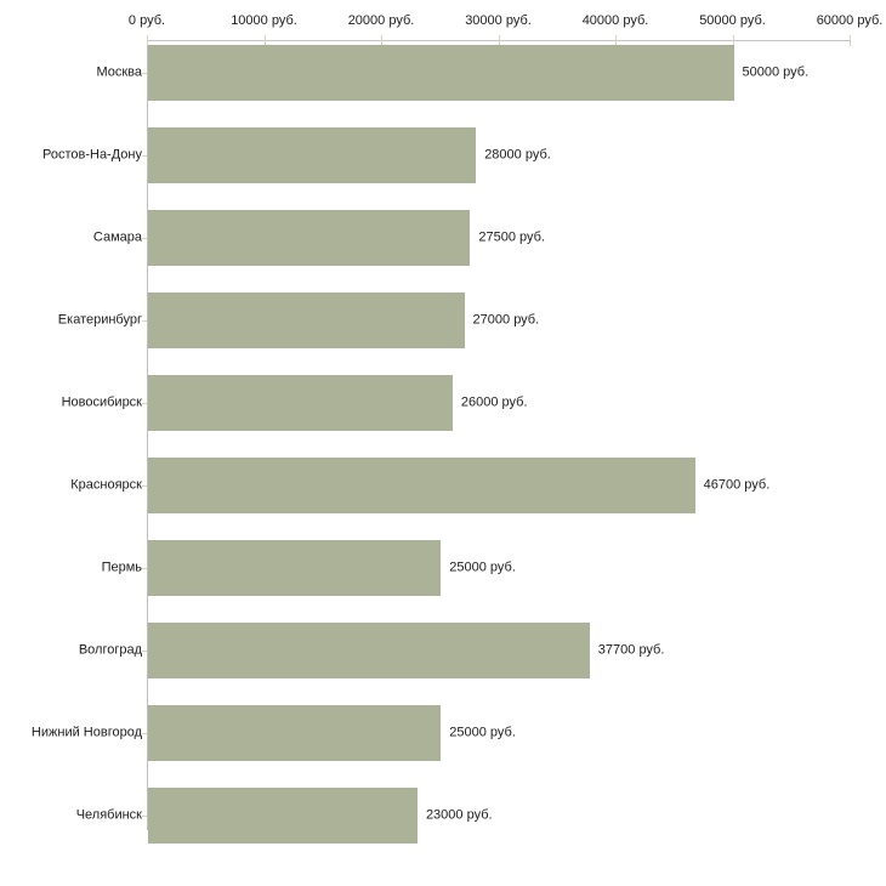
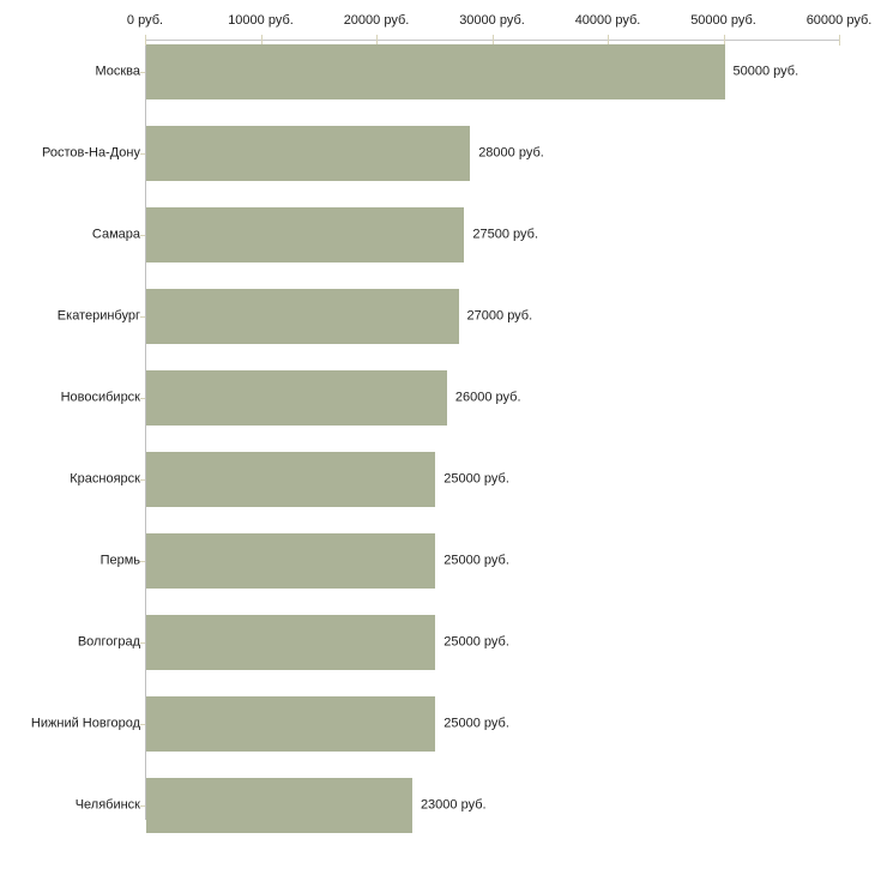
Красноярск: 46700 -> 25000
Волгоград: 37700 -> 25000
